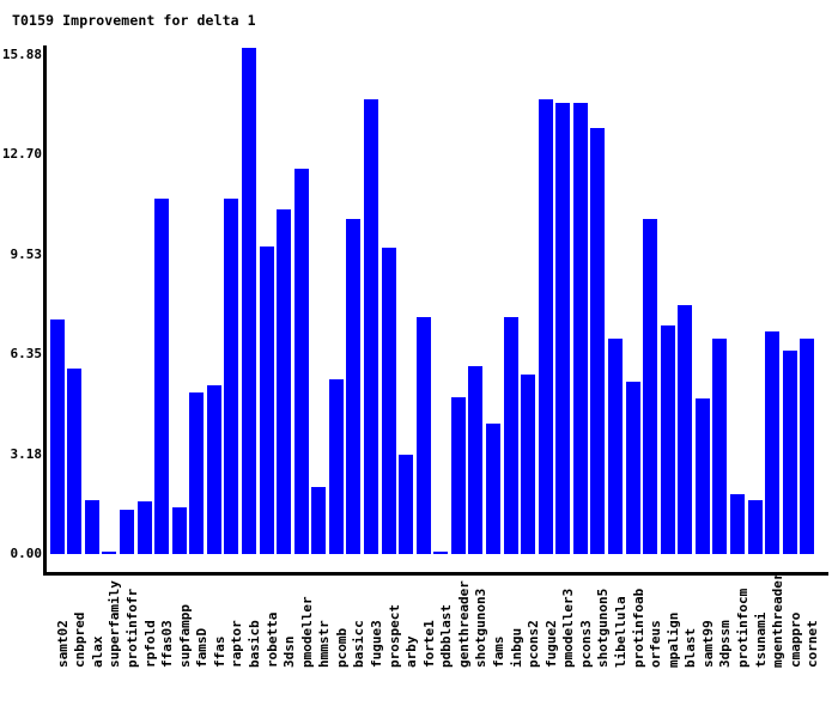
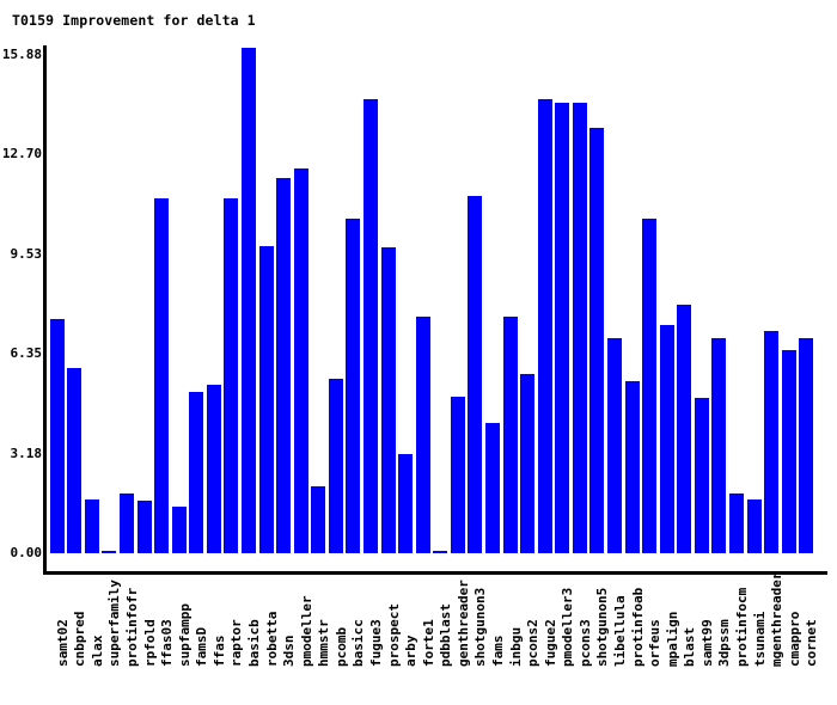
protinfofr: 1.4 -> 1.9
3dsn: 10.8 -> 11.8
shotgunon3: 5.9 -> 11.2
